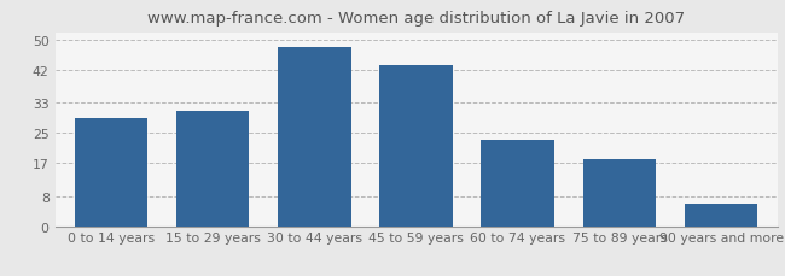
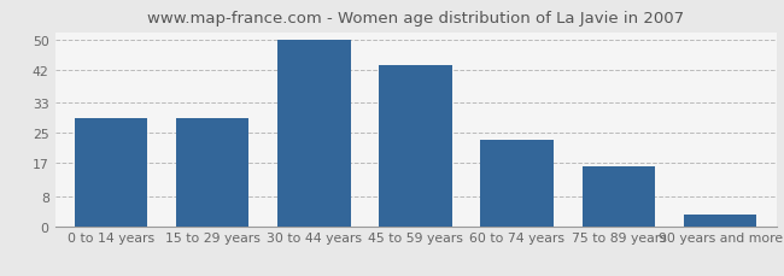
15 to 29 years: 31 -> 29
30 to 44 years: 48 -> 50
75 to 89 years: 18 -> 16
90 years and more: 6 -> 3
